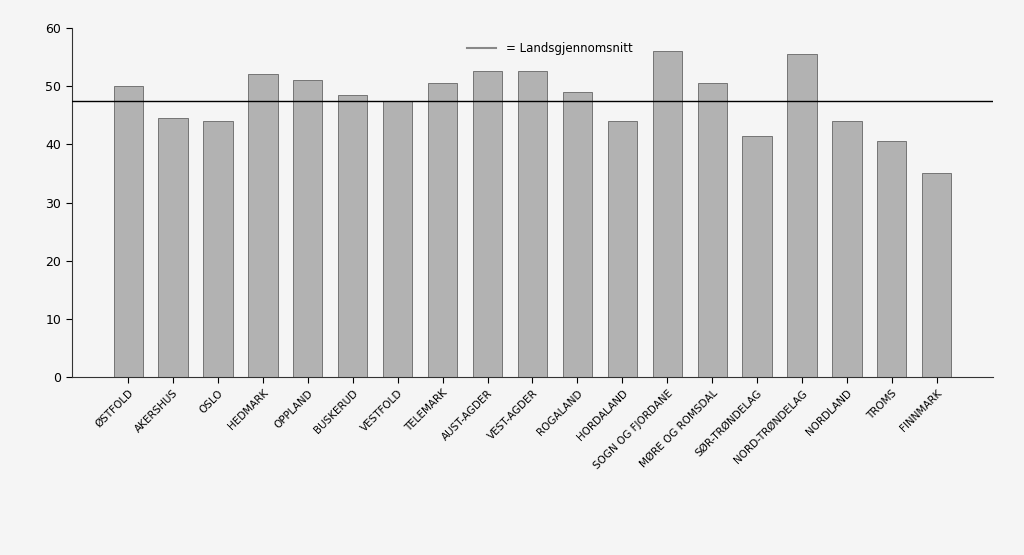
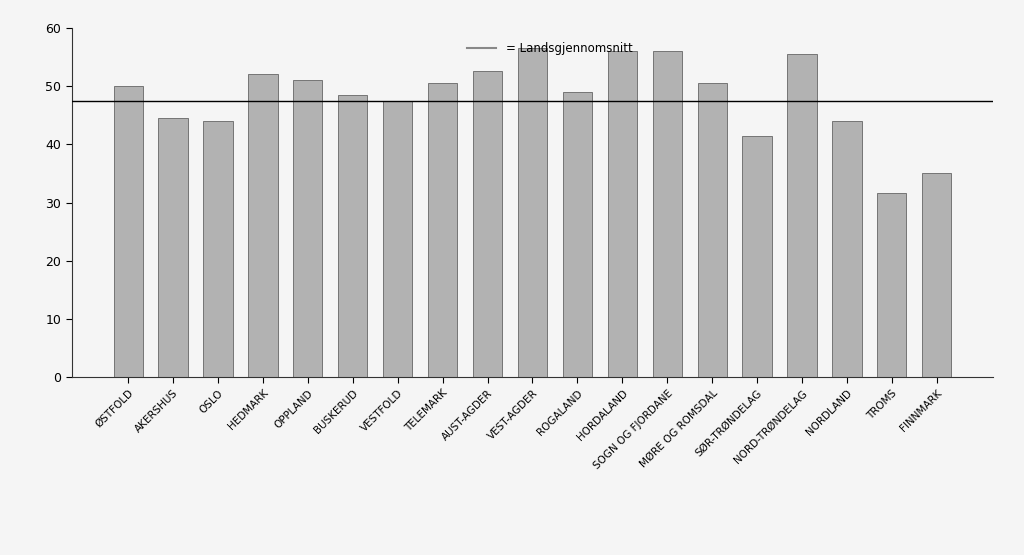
VEST-AGDER: 52.5 -> 56.6
HORDALAND: 44.0 -> 56.0
TROMS: 40.5 -> 31.6
